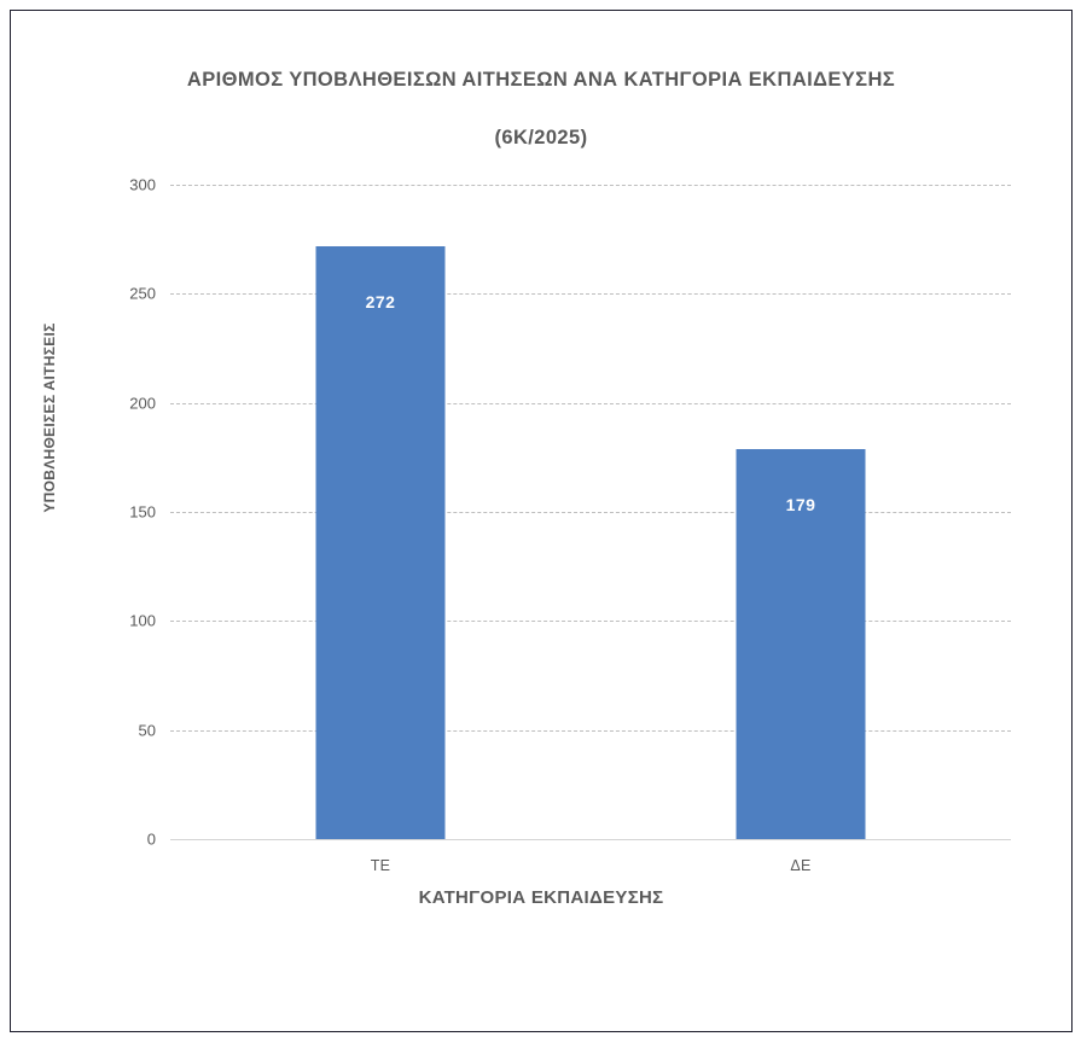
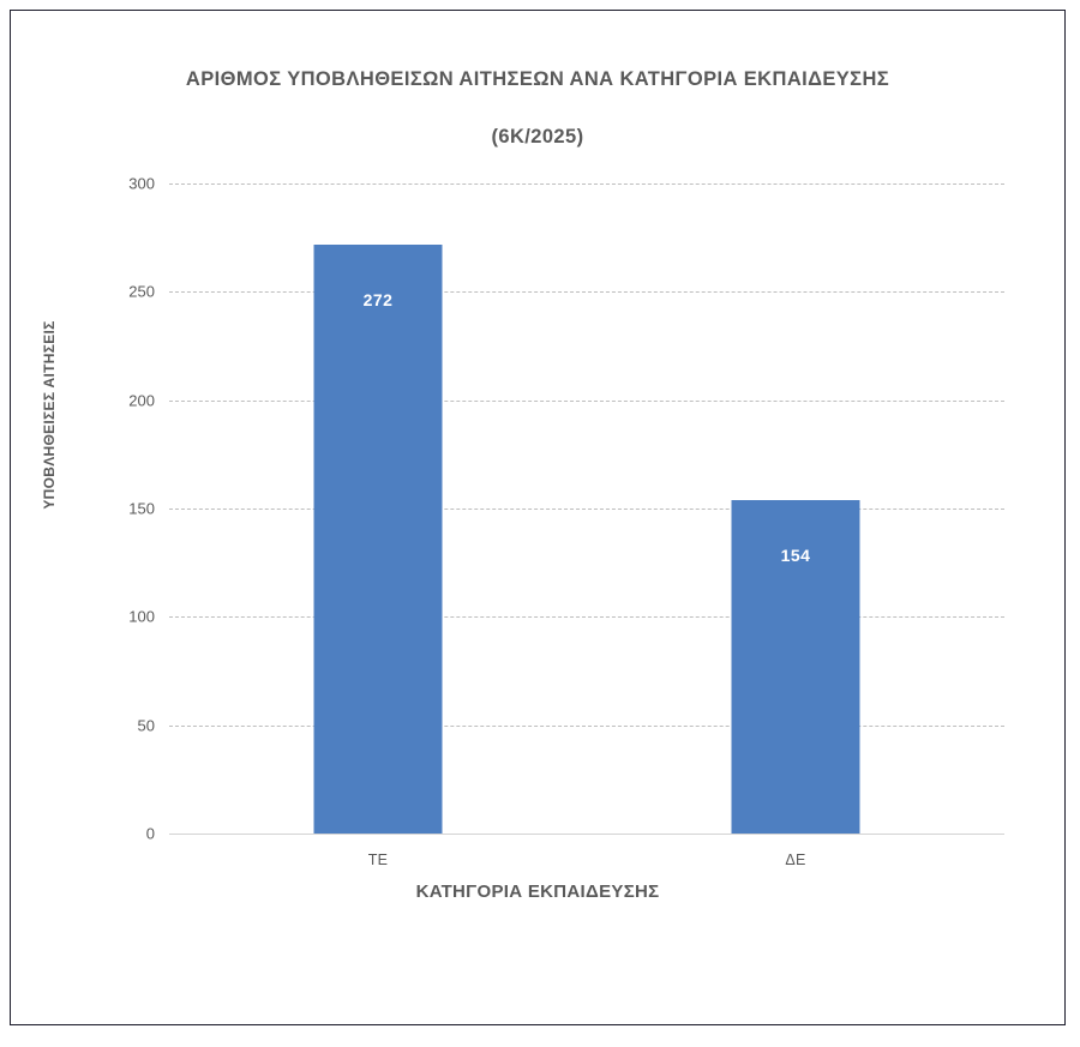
ΔΕ: 179 -> 154
